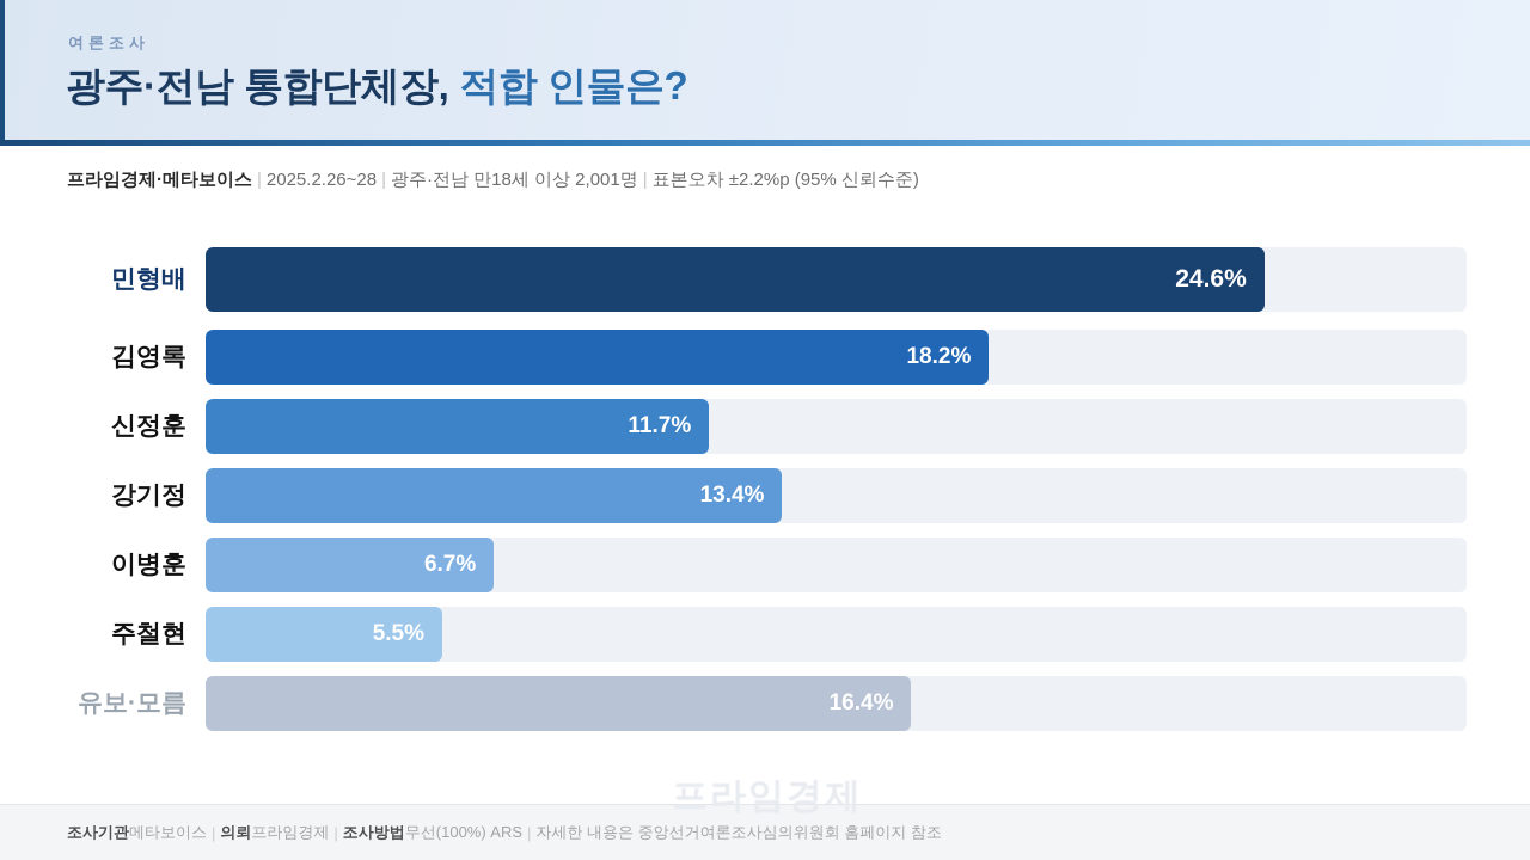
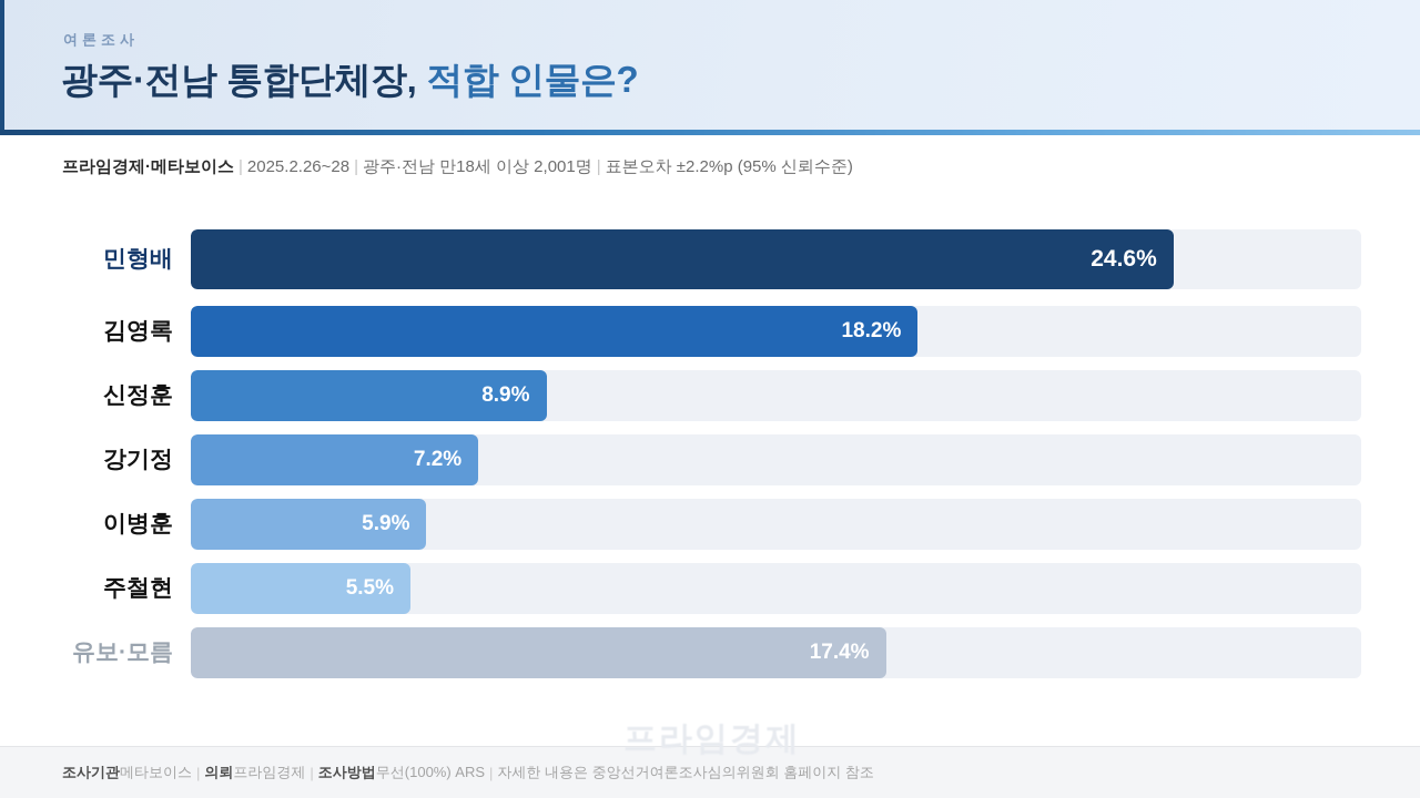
신정훈: 11.7% -> 8.9%
강기정: 13.4% -> 7.2%
이병훈: 6.7% -> 5.9%
유보·모름: 16.4% -> 17.4%
